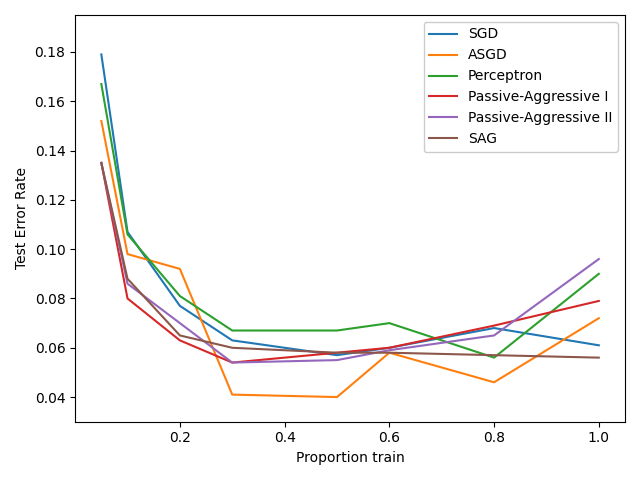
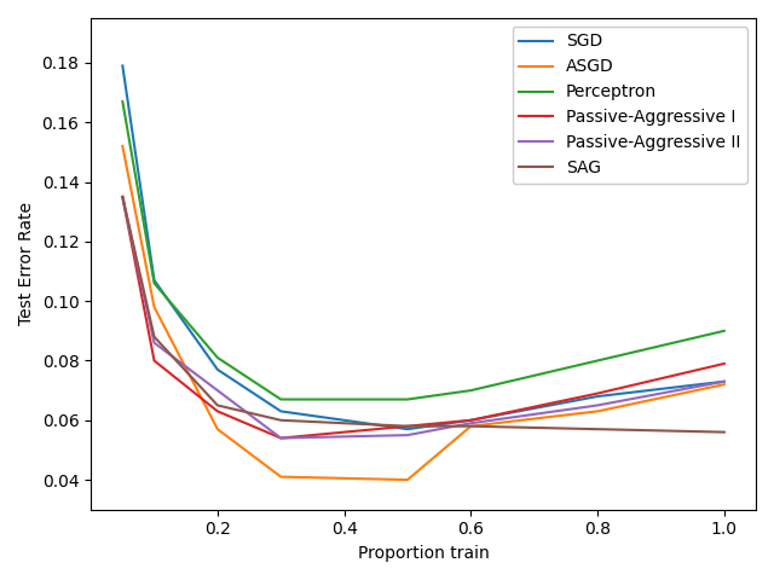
ASGD/0.2: 0.092 -> 0.057
ASGD/0.8: 0.046 -> 0.063
Perceptron/0.8: 0.056 -> 0.080
SGD/1.0: 0.061 -> 0.073
Passive-Aggressive II/1.0: 0.096 -> 0.073
